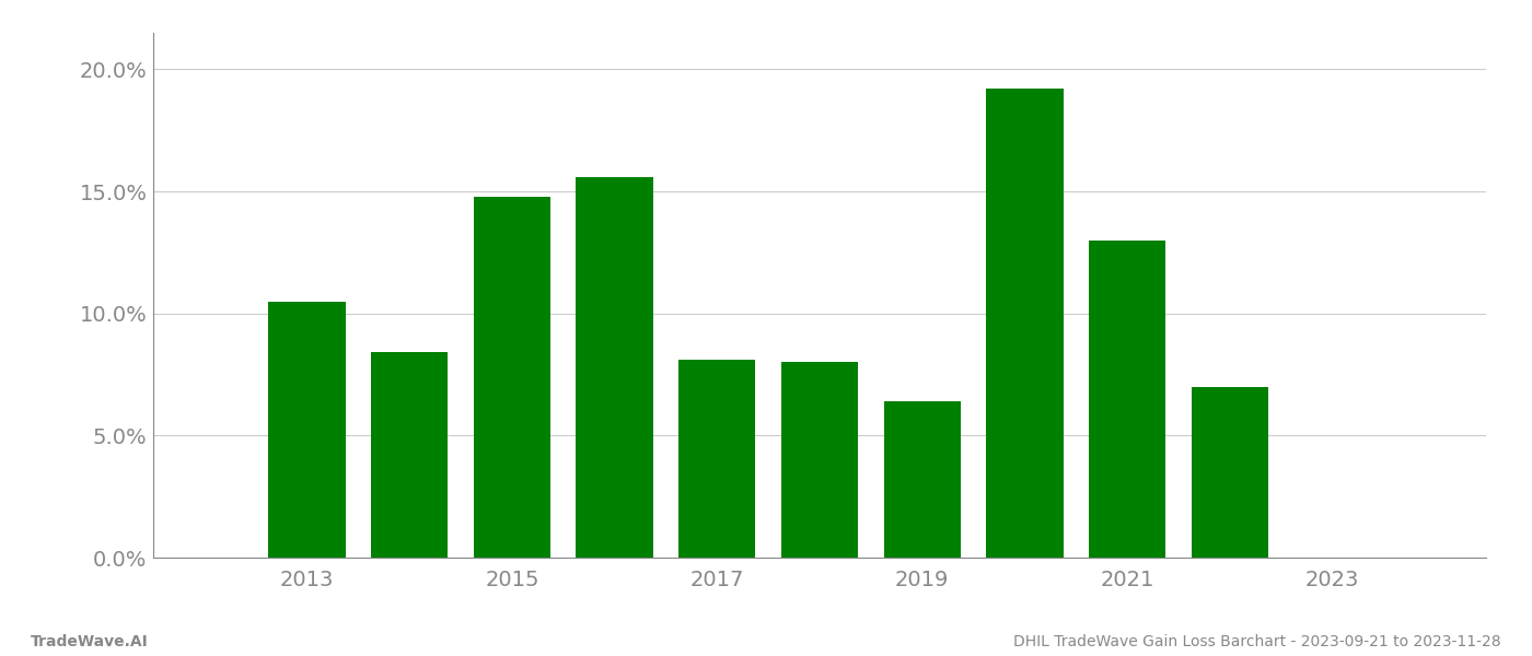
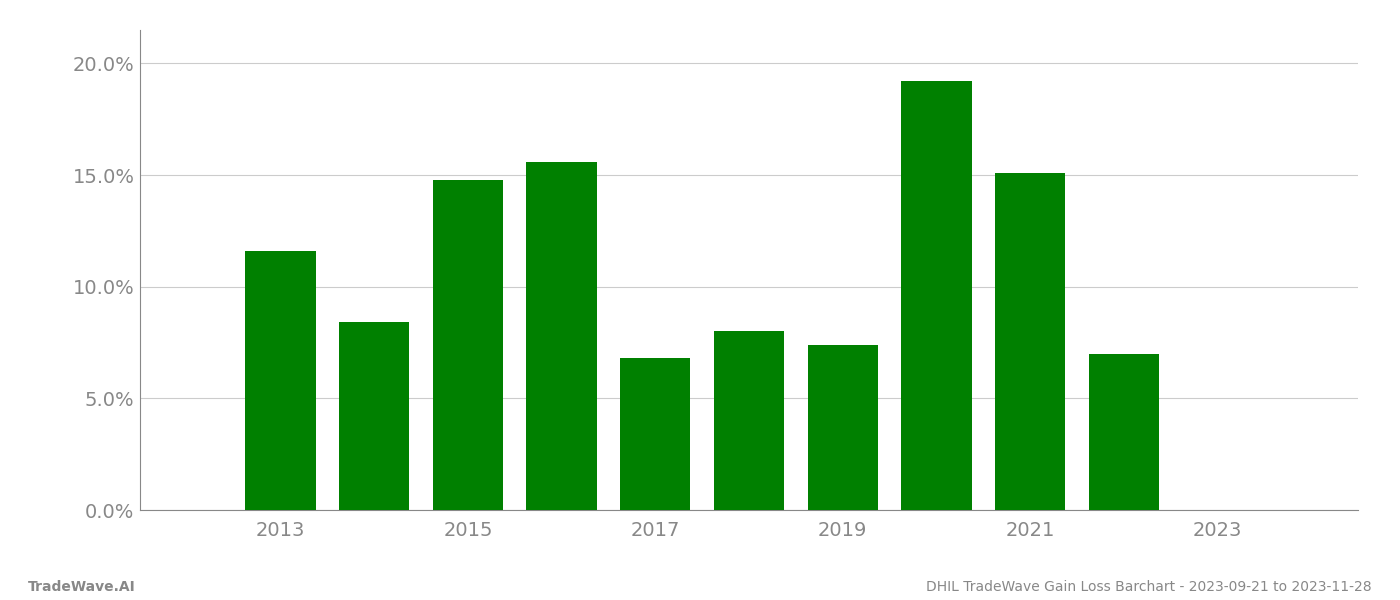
2013: 10.5% -> 11.6%
2017: 8.1% -> 6.8%
2019: 6.4% -> 7.4%
2021: 13.0% -> 15.1%
